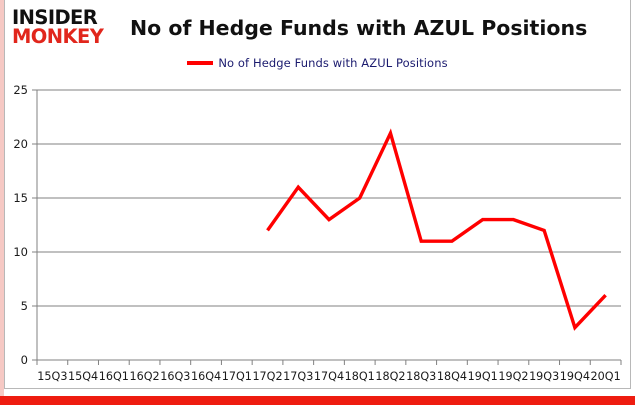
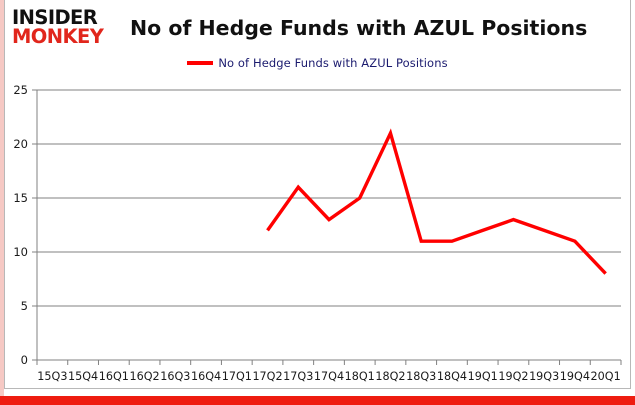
19Q1: 13 -> 12
19Q4: 3 -> 11
20Q1: 6 -> 8
